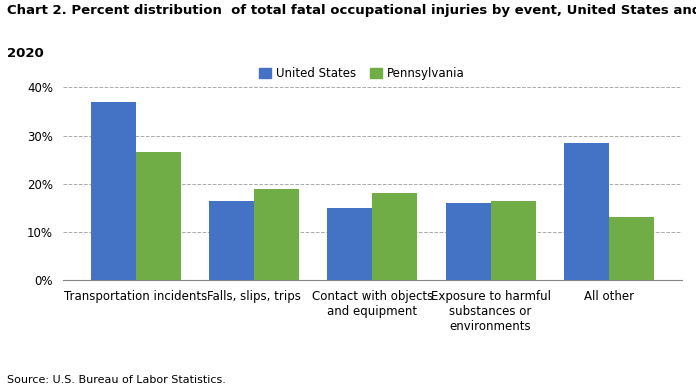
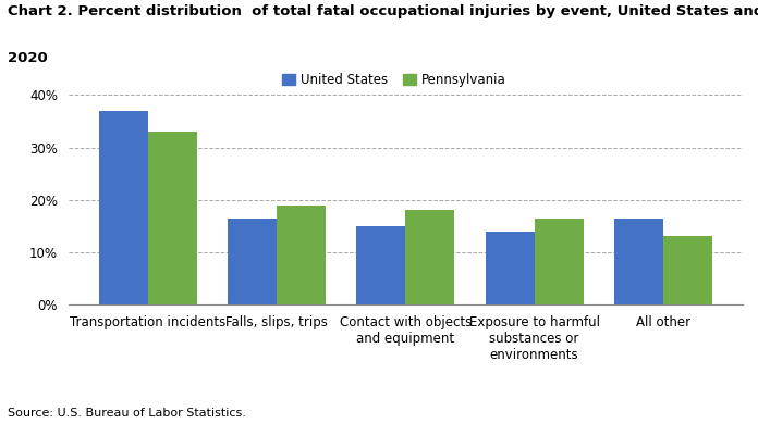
Pennsylvania/Transportation incidents: 26.5% -> 33.0%
United States/Exposure to harmful substances or environments: 16.0% -> 14.0%
United States/All other: 28.5% -> 16.5%
